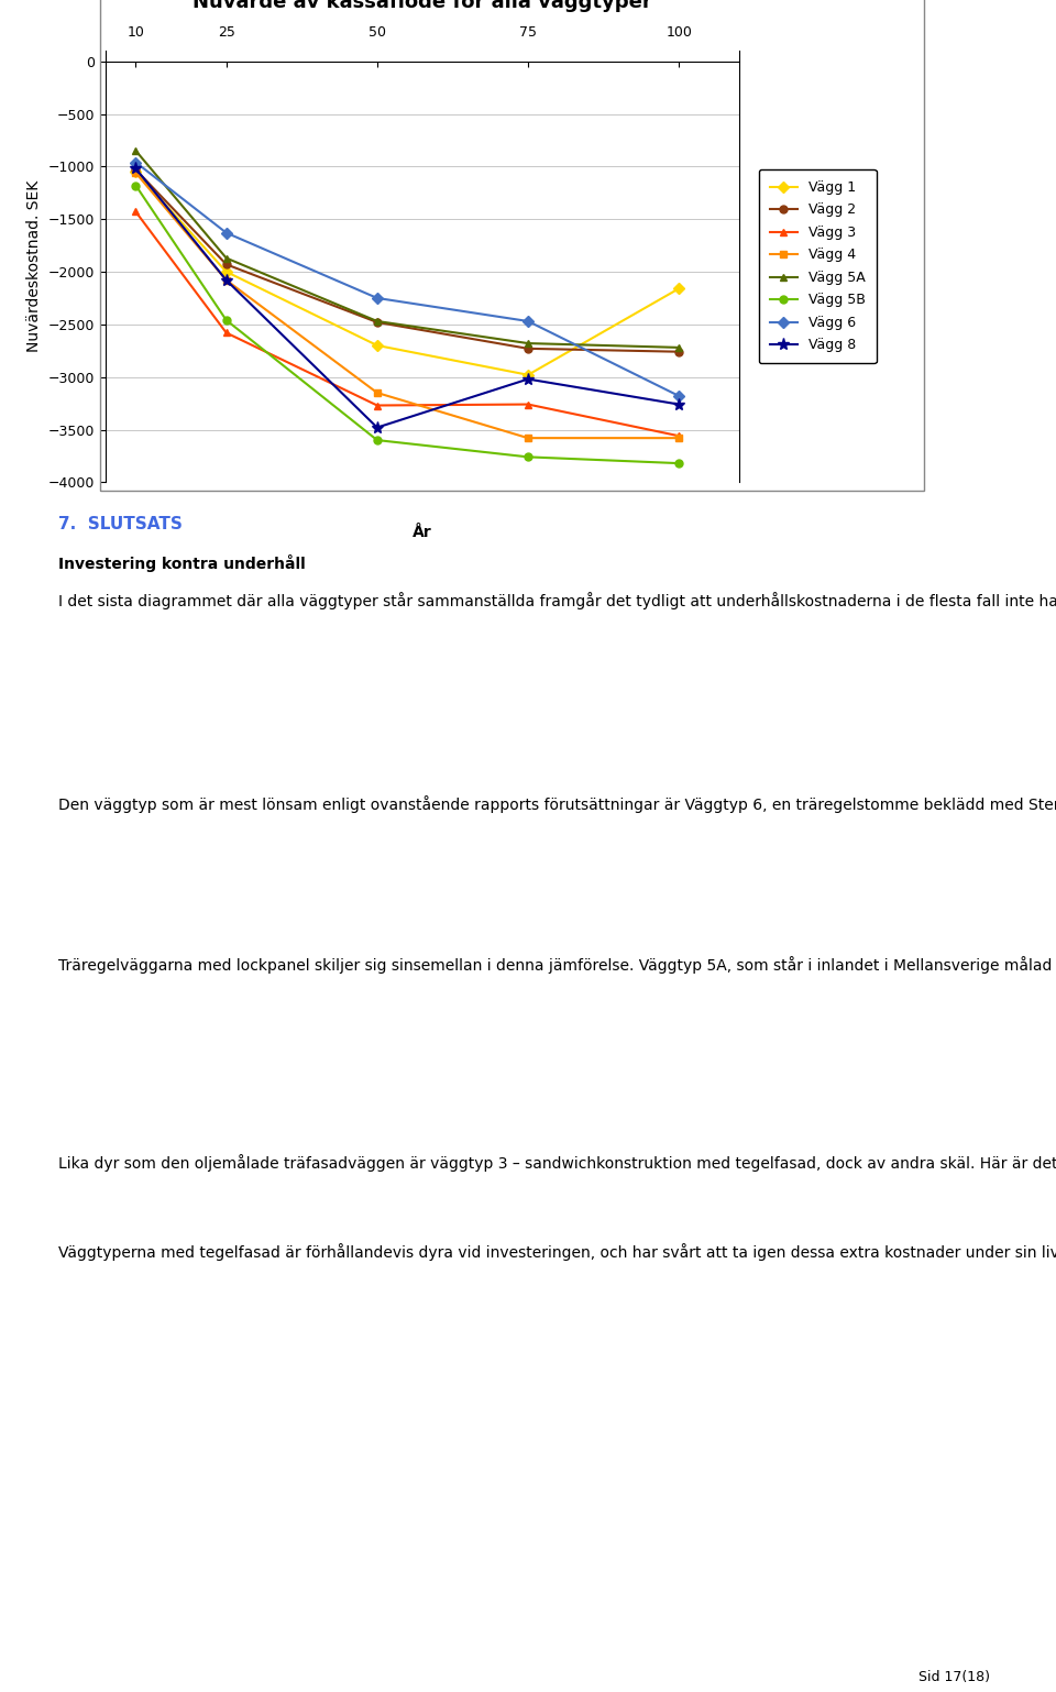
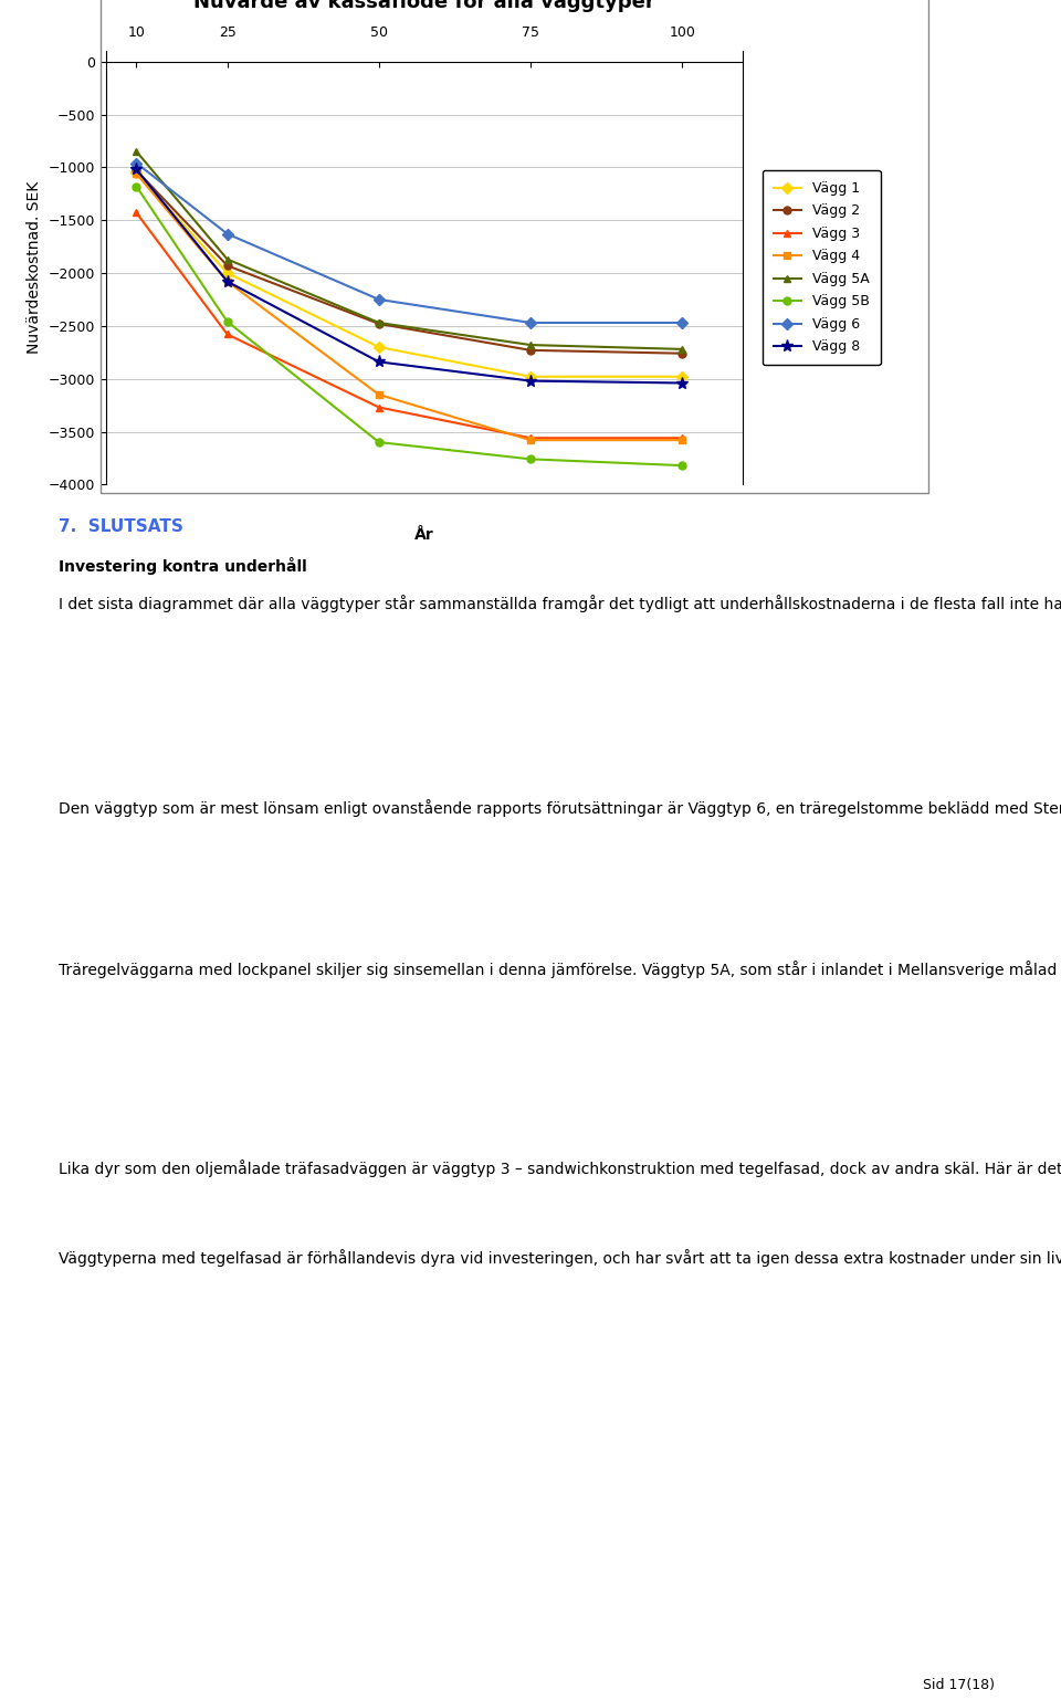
Vägg 8/50: -3480 -> -2840
Vägg 3/75: -3260 -> -3560
Vägg 1/100: -2160 -> -2980
Vägg 6/100: -3180 -> -2470
Vägg 8/100: -3260 -> -3040
